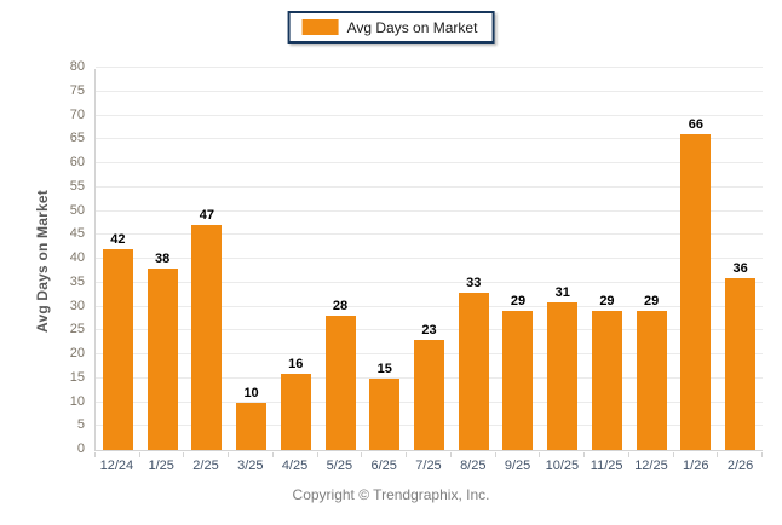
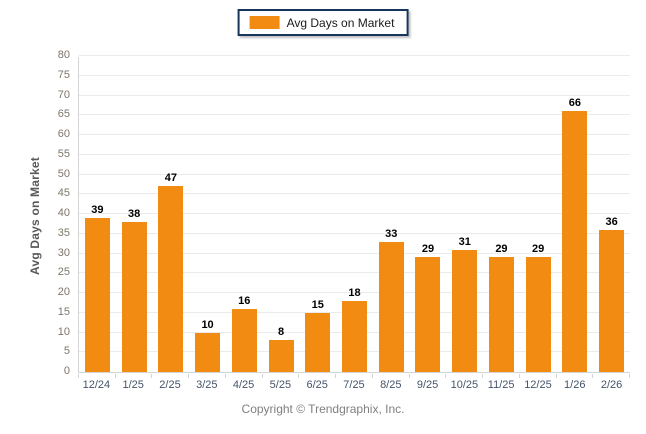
12/24: 42 -> 39
5/25: 28 -> 8
7/25: 23 -> 18
